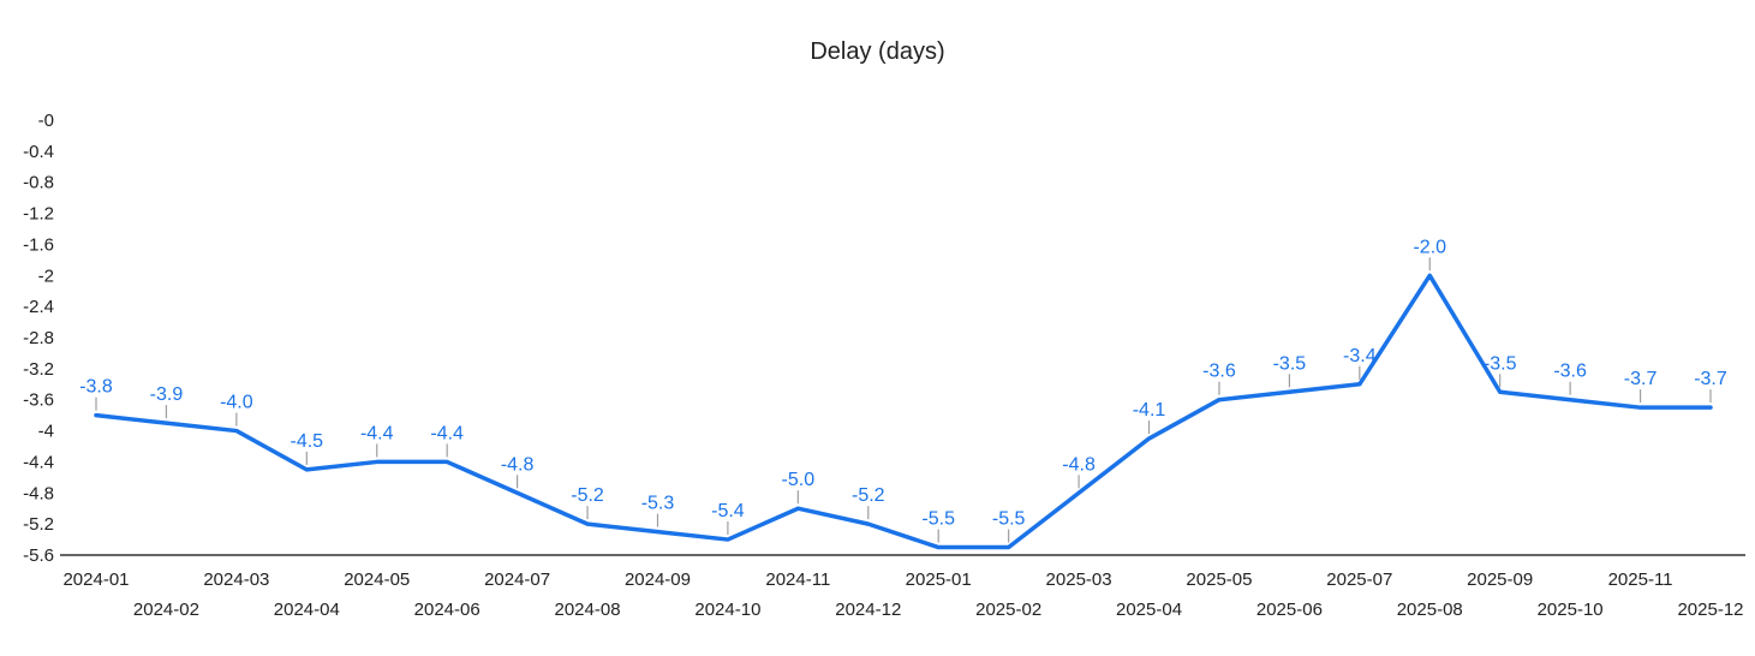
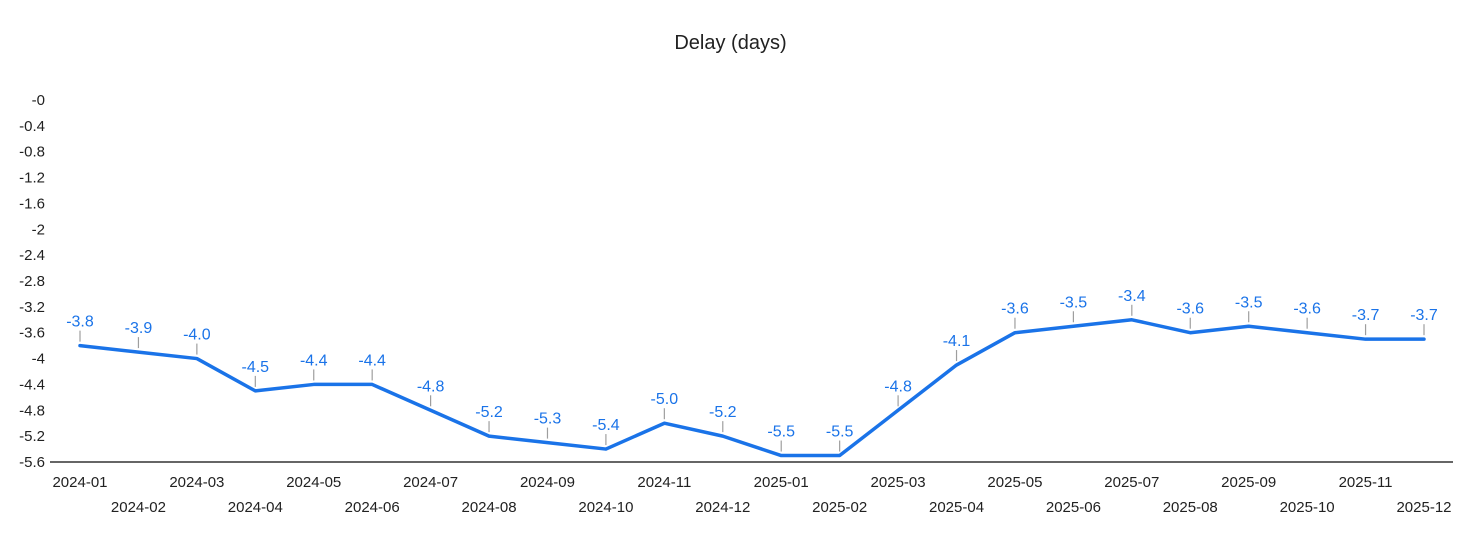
2025-08: -2.0 -> -3.6
